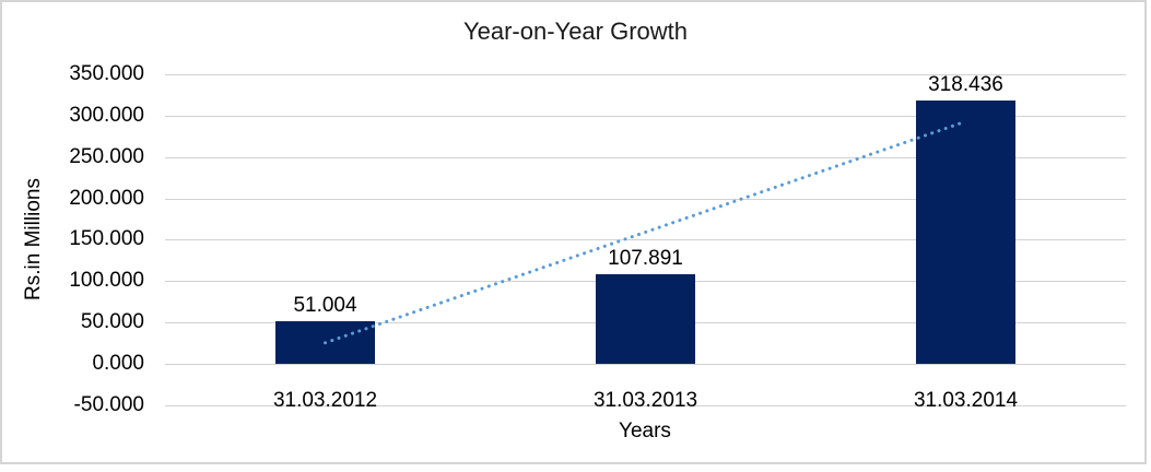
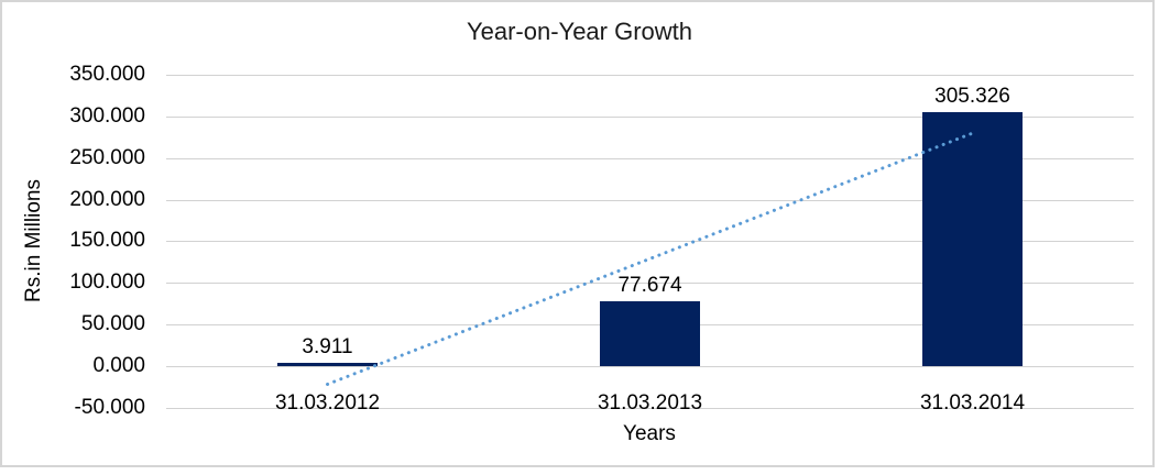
31.03.2012: 51.004 -> 3.911
31.03.2013: 107.891 -> 77.674
31.03.2014: 318.436 -> 305.326
